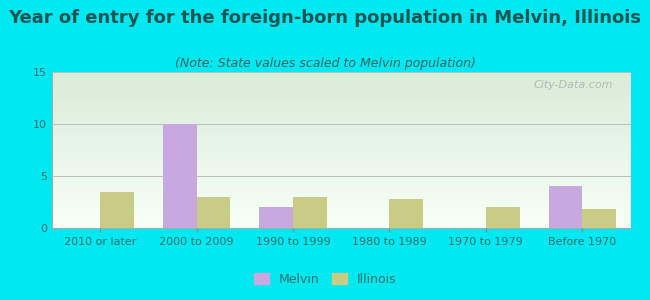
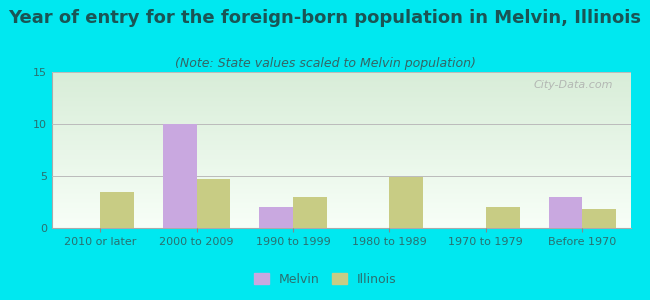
Illinois/2000 to 2009: 3.0 -> 4.7
Illinois/1980 to 1989: 2.8 -> 4.9
Melvin/Before 1970: 4 -> 3
